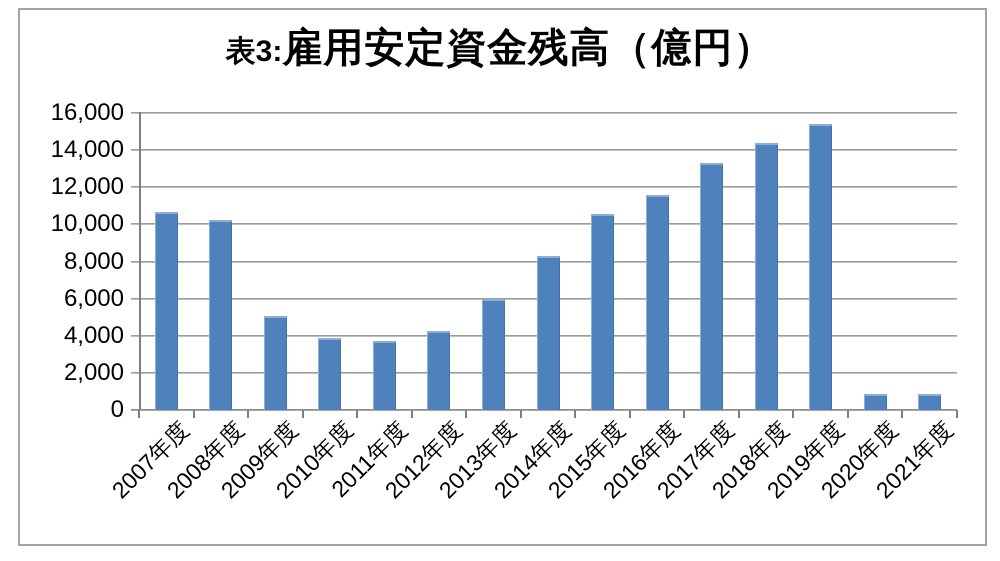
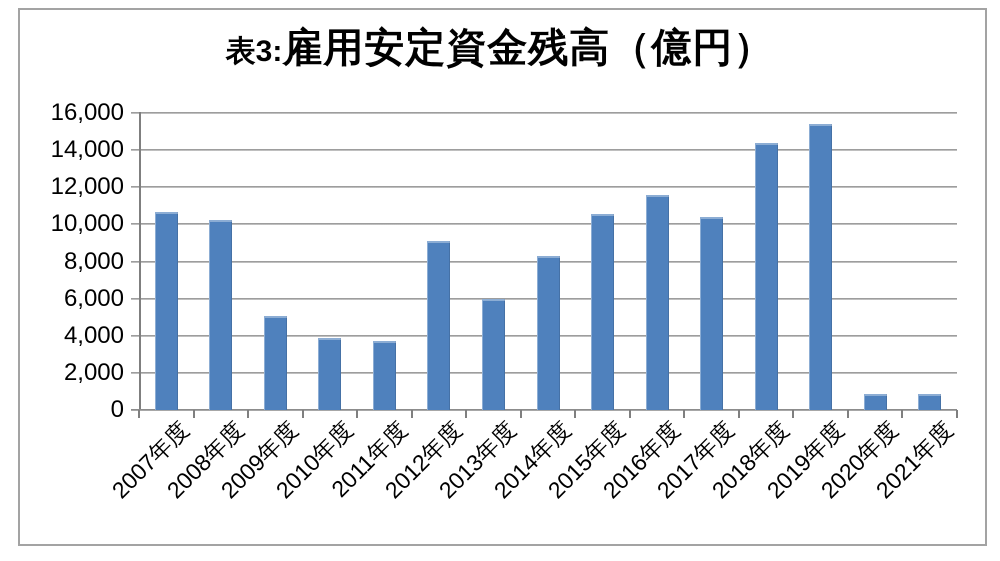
2012年度: 4200 -> 9100
2017年度: 13300 -> 10400
